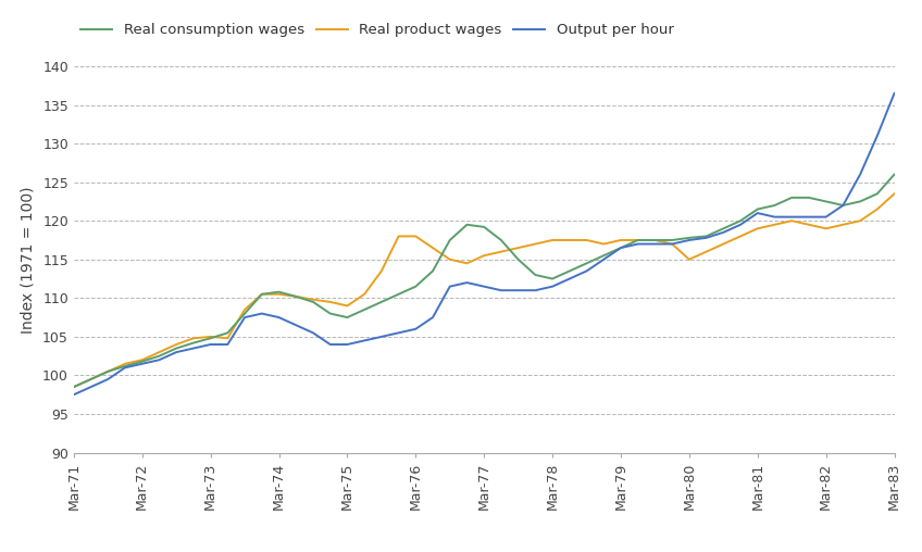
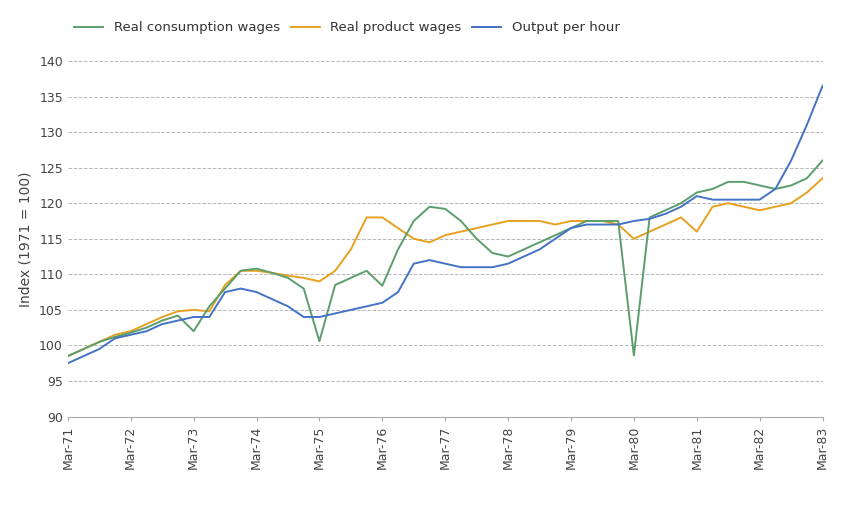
Real consumption wages/Mar-73: 104.8 -> 102.0
Real consumption wages/Mar-75: 107.5 -> 100.6
Real consumption wages/Mar-76: 111.5 -> 108.4
Real consumption wages/Mar-80: 117.8 -> 98.6
Real product wages/Mar-81: 119.0 -> 116.0
